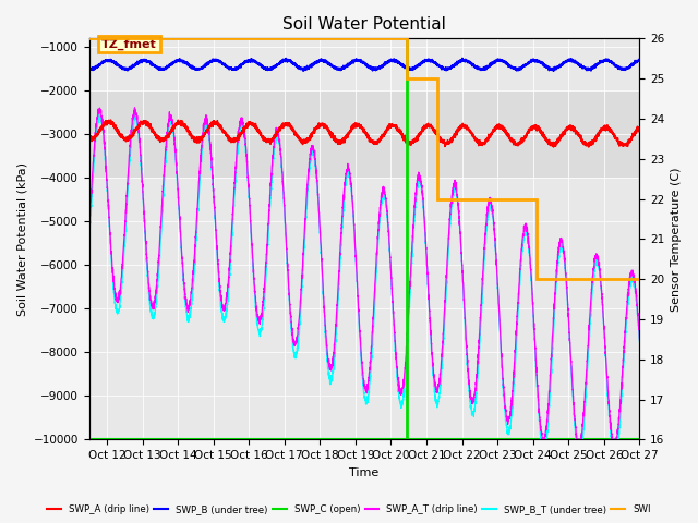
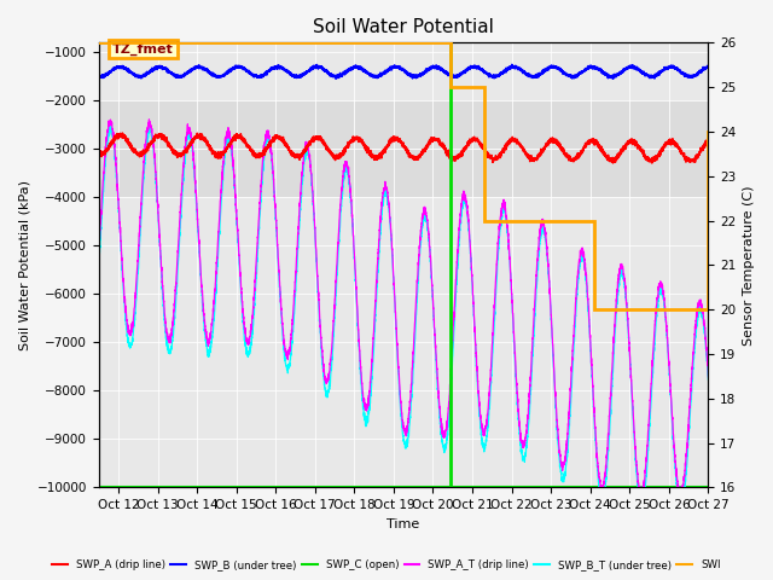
SWI/Oct 27: 20 -> 24
